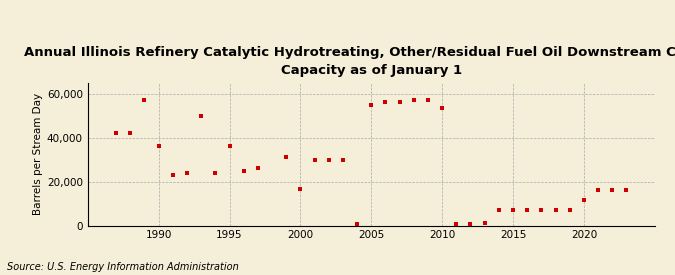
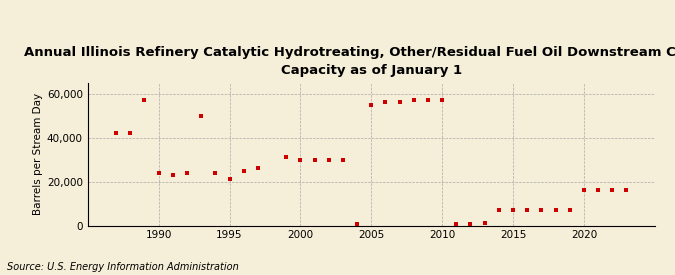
1990: 36,000 -> 24,000
1995: 36,000 -> 21,000
2000: 16,500 -> 30,000
2010: 53,500 -> 57,000
2020: 11,500 -> 16,000
